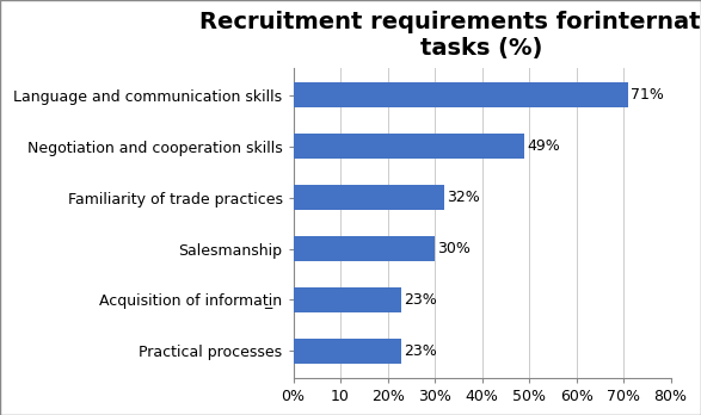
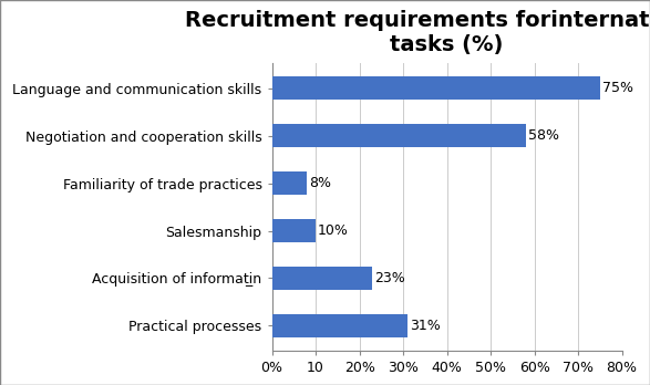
Language and communication skills: 71% -> 75%
Negotiation and cooperation skills: 49% -> 58%
Familiarity of trade practices: 32% -> 8%
Salesmanship: 30% -> 10%
Practical processes: 23% -> 31%
